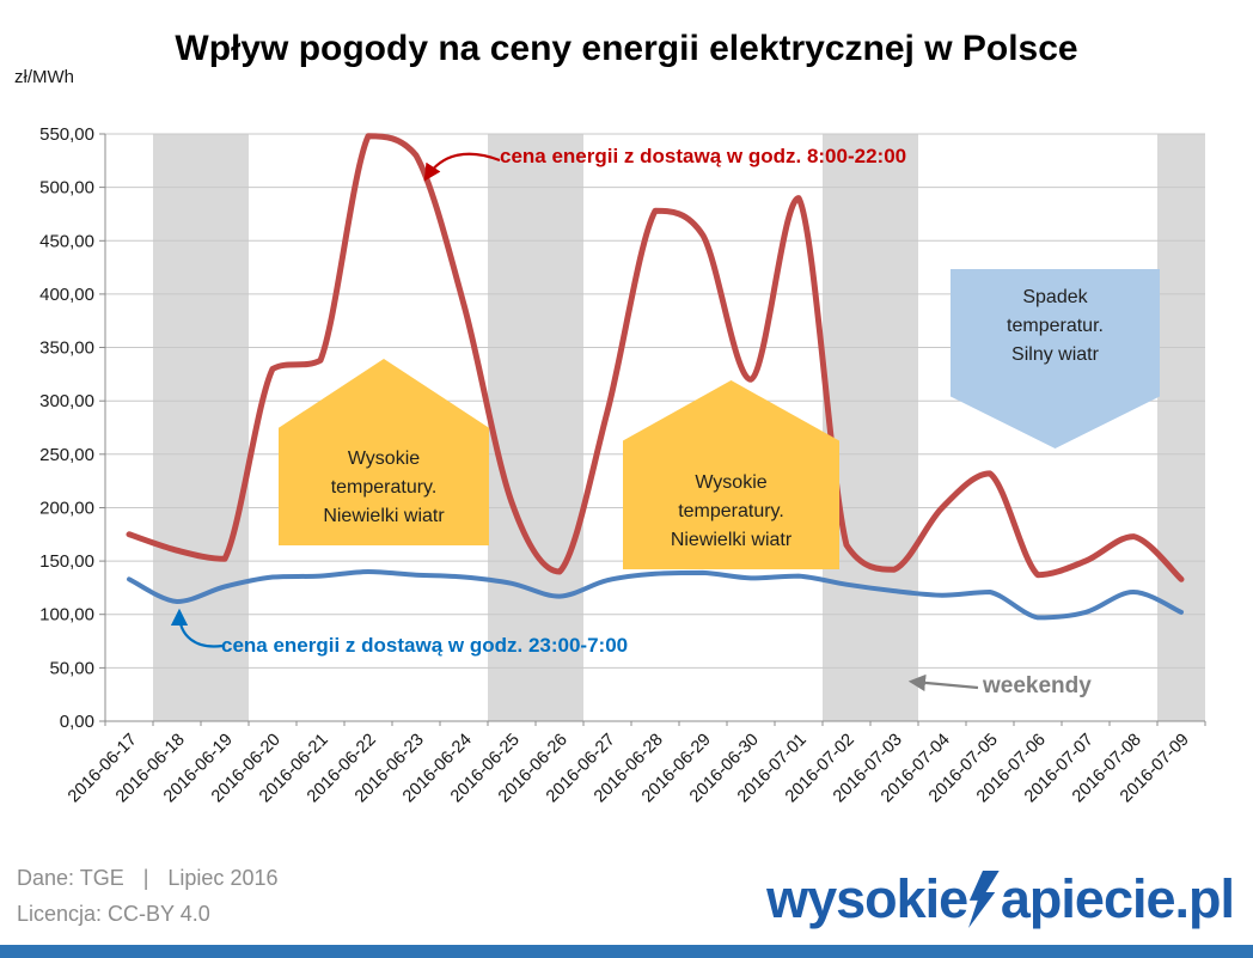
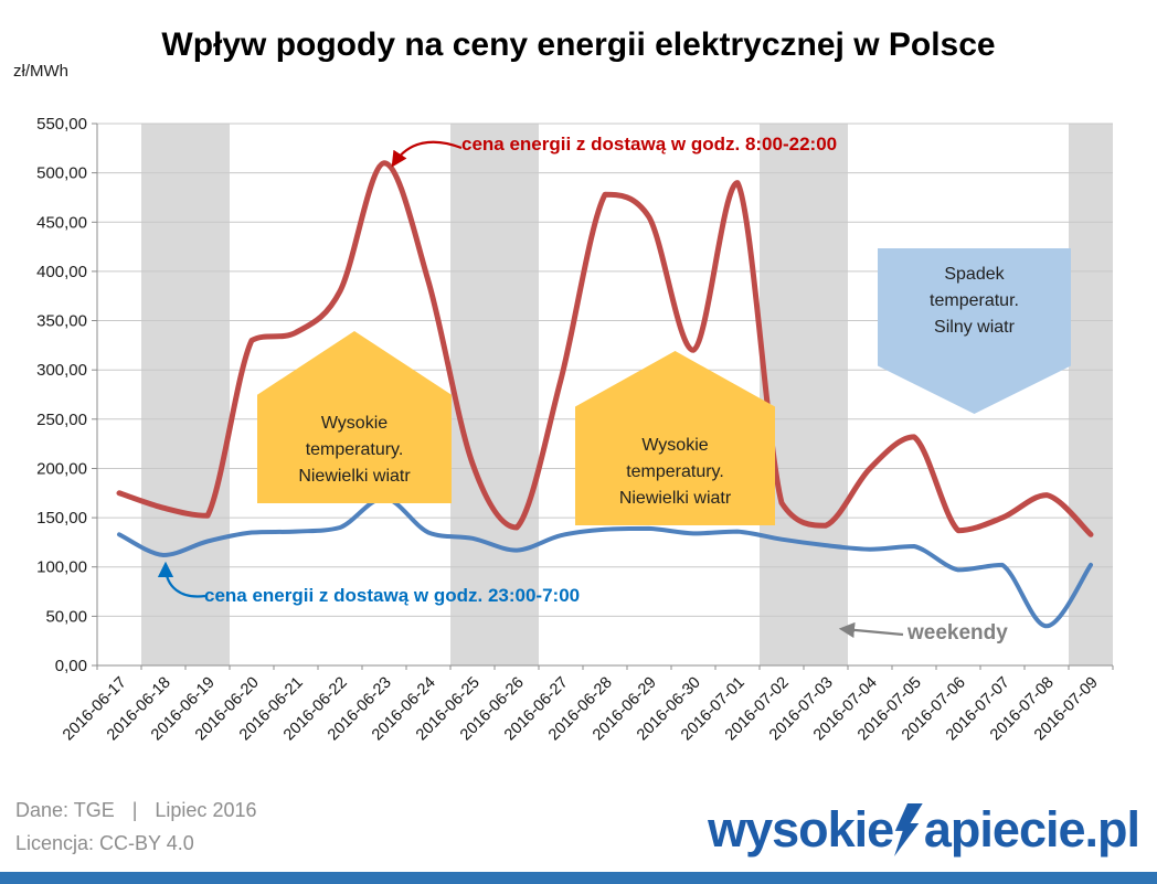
cena energii z dostawą w godz. 8:00-22:00/2016-06-22: 550 -> 380
cena energii z dostawą w godz. 8:00-22:00/2016-06-23: 530 -> 510
cena energii z dostawą w godz. 23:00-7:00/2016-06-23: 140 -> 170
cena energii z dostawą w godz. 23:00-7:00/2016-07-08: 120 -> 40
